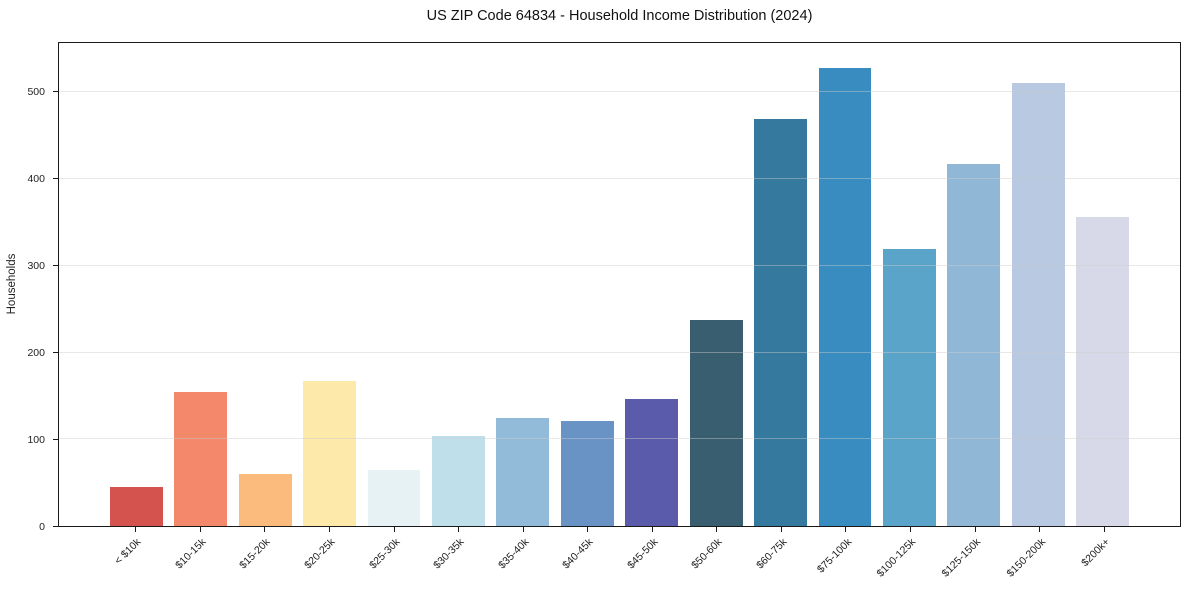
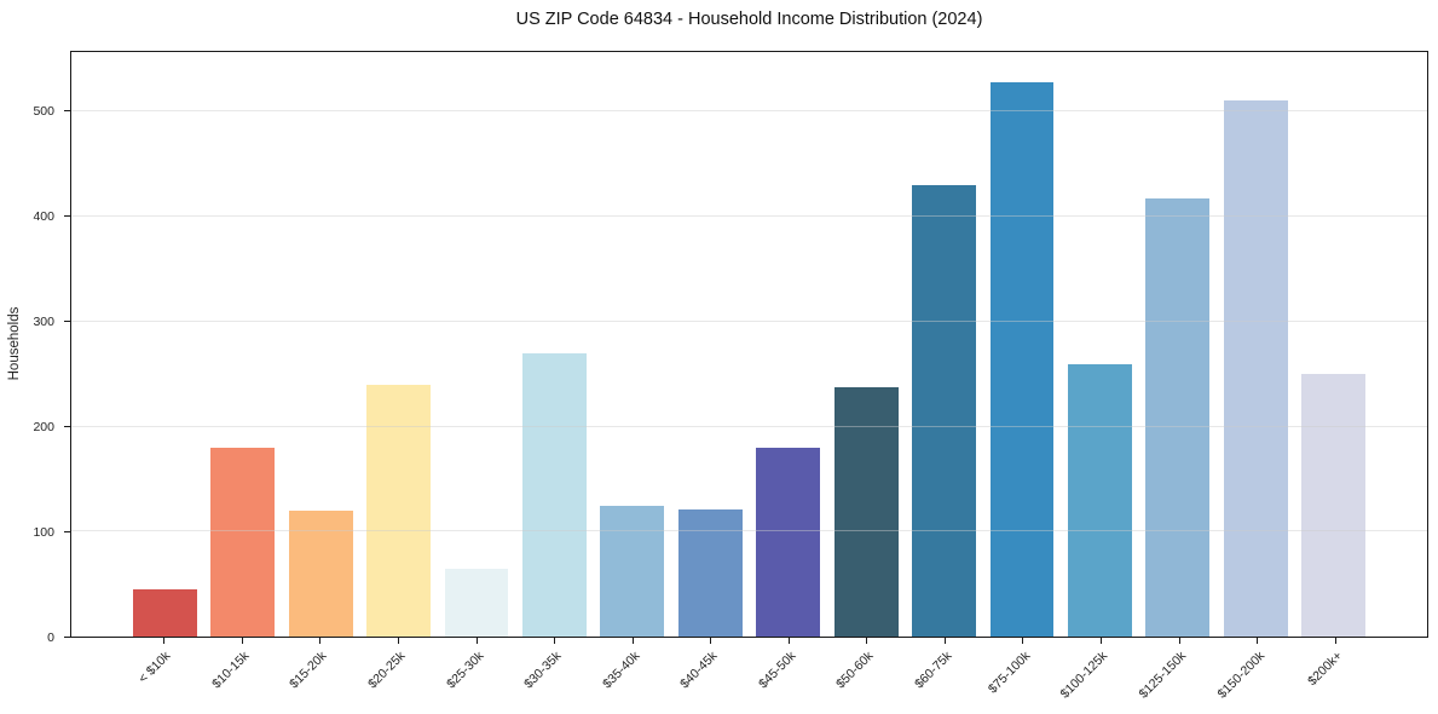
$10-15k: 150 -> 180
$15-20k: 60 -> 120
$20-25k: 170 -> 240
$30-35k: 100 -> 270
$45-50k: 150 -> 180
$60-75k: 470 -> 430
$100-125k: 320 -> 260
$200k+: 360 -> 250
